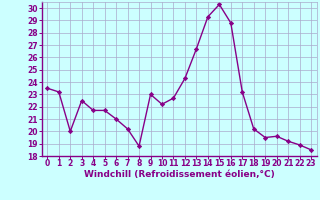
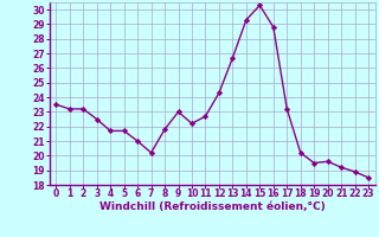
2: 20.0 -> 23.2
8: 18.8 -> 21.8
